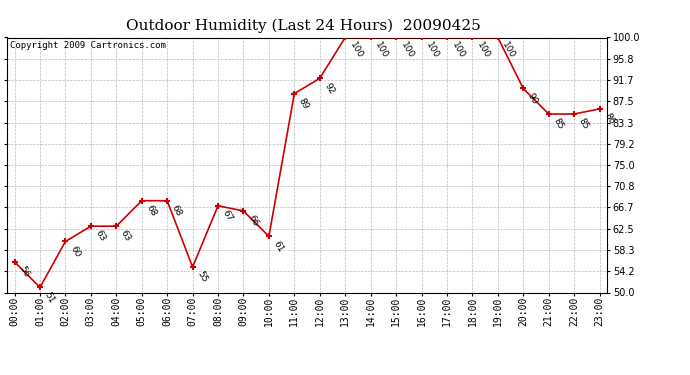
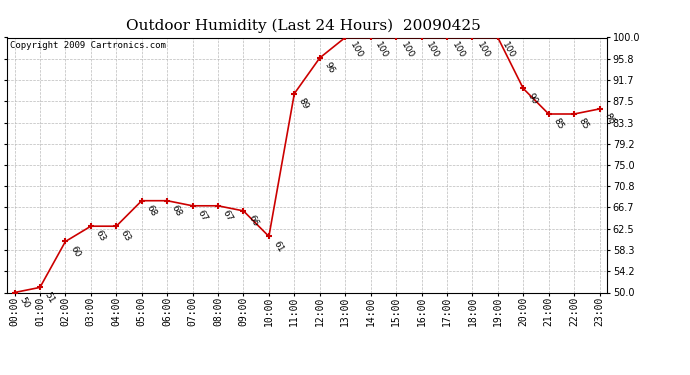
00:00: 56 -> 50
07:00: 55 -> 67
12:00: 92 -> 96
